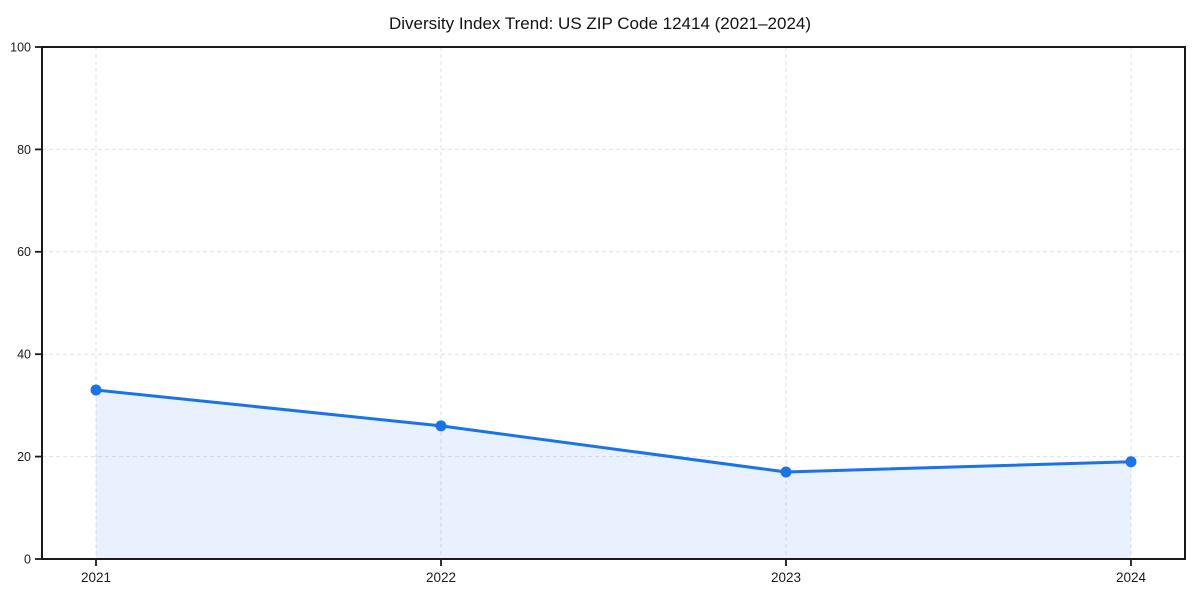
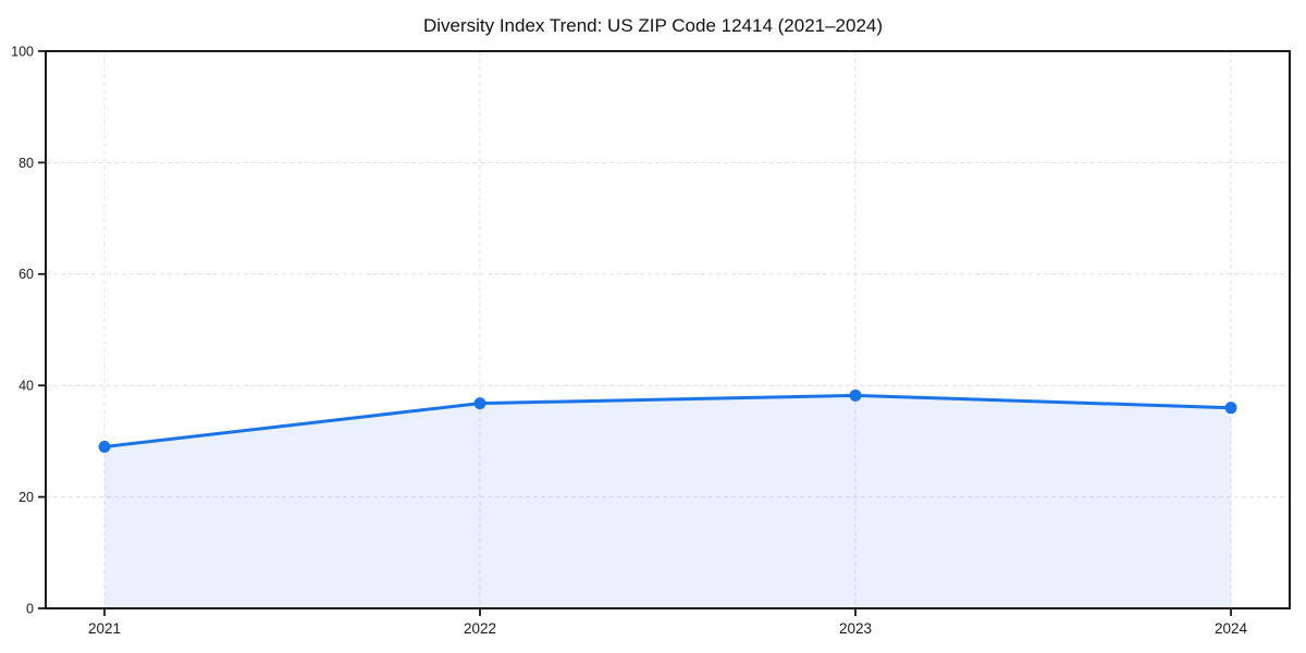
2021: 33 -> 29
2022: 26 -> 37
2023: 17 -> 38
2024: 19 -> 36
